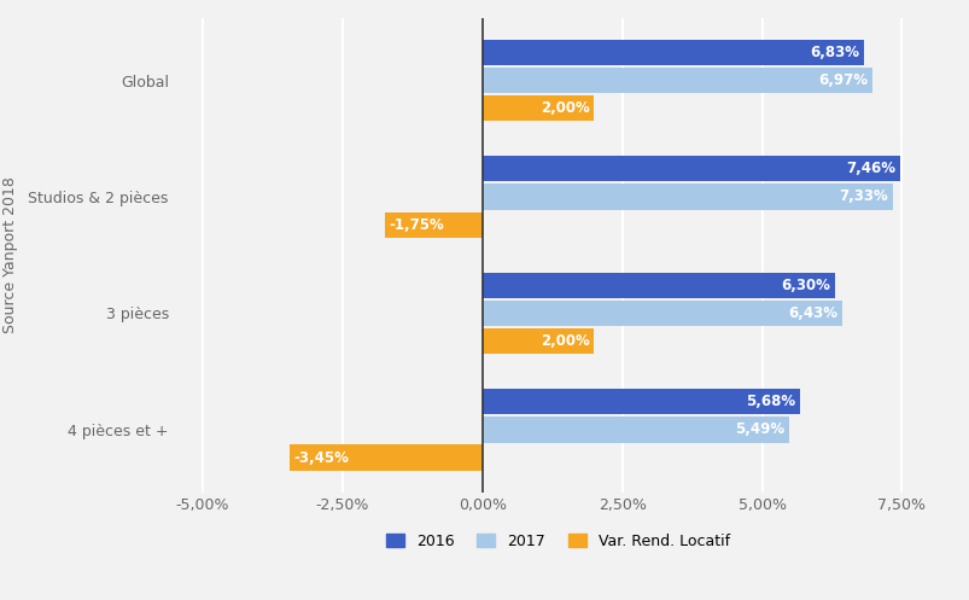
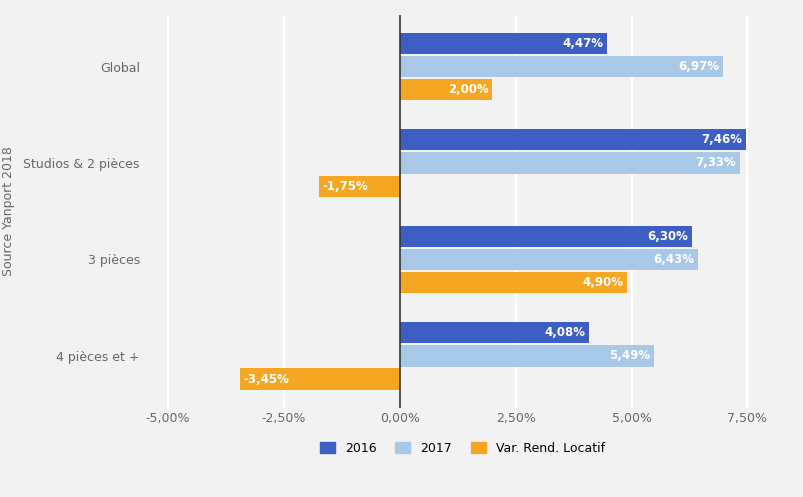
2016/Global: 6,83% -> 4,47%
Var. Rend. Locatif/3 pièces: 2,00% -> 4,90%
2016/4 pièces et +: 5,68% -> 4,08%
